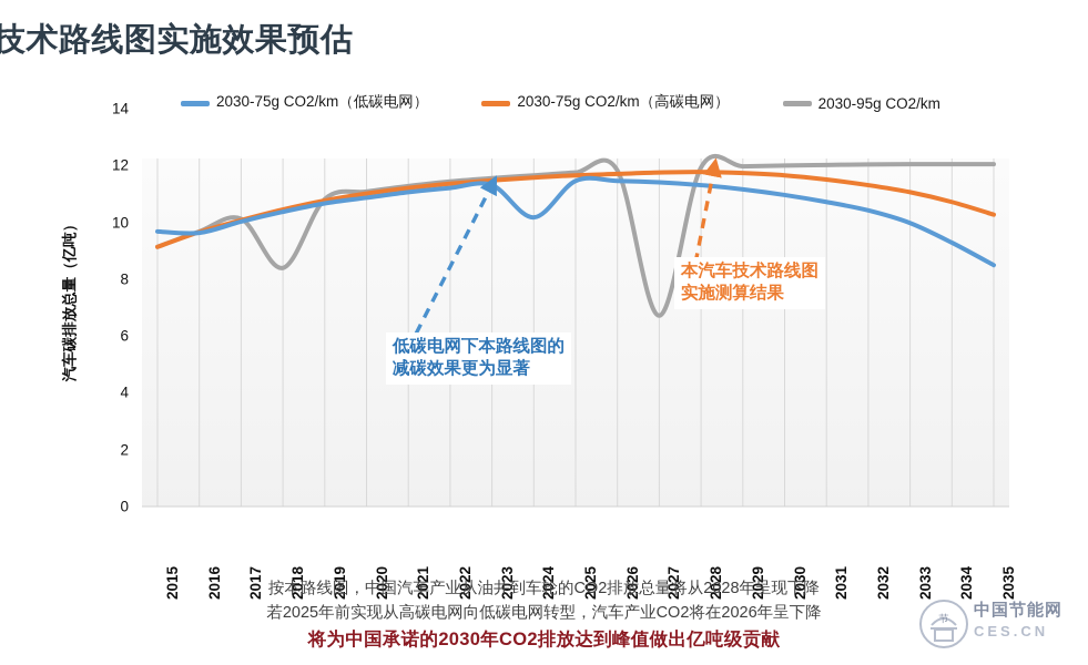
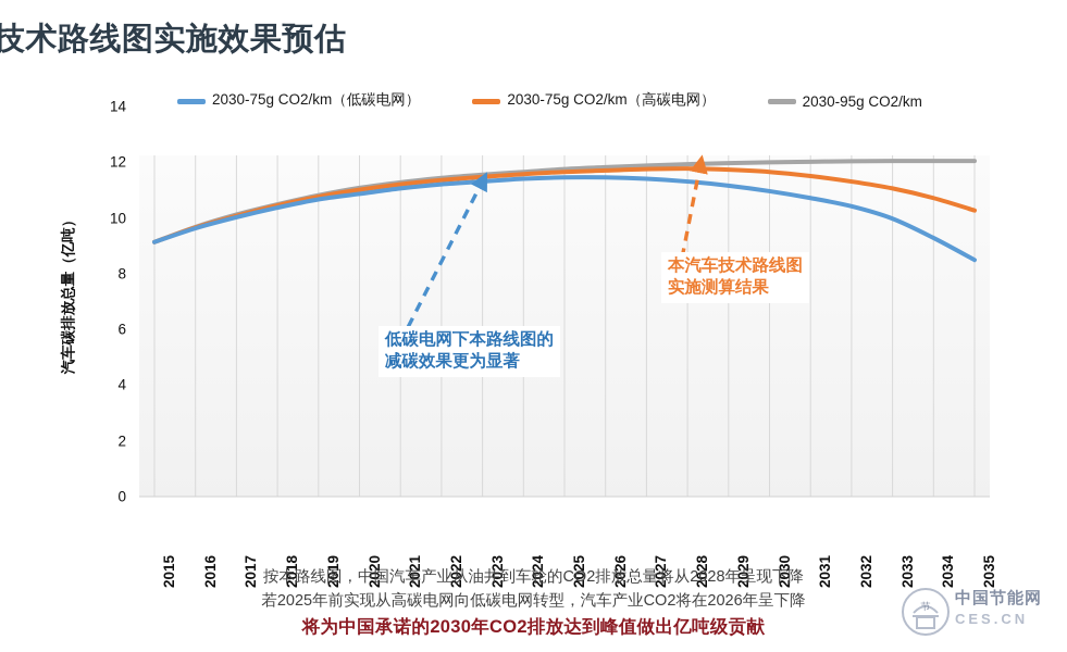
2030-75g CO2/km（低碳电网）/2015: 9.8 -> 9.2
2030-95g CO2/km/2018: 8.5 -> 10.6
2030-75g CO2/km（低碳电网）/2024: 10.3 -> 11.6
2030-95g CO2/km/2027: 6.8 -> 12.0
